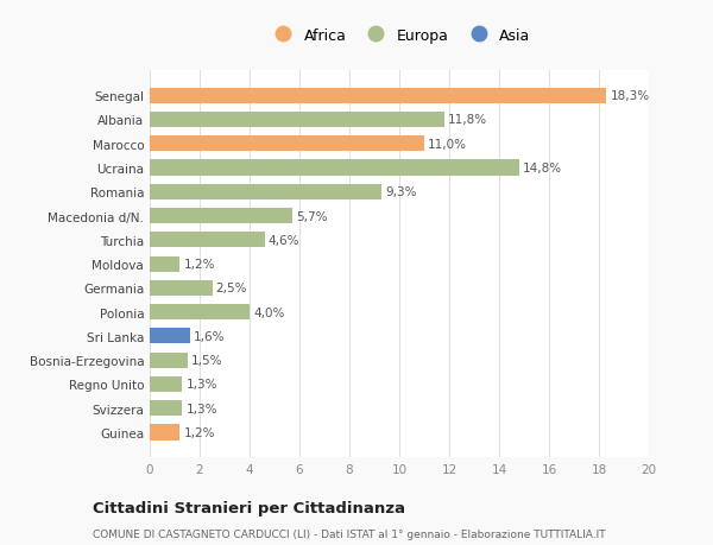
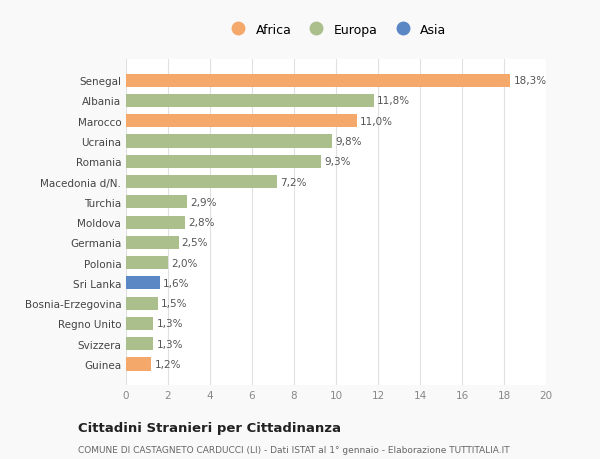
Ucraina: 14,8% -> 9,8%
Macedonia d/N.: 5,7% -> 7,2%
Turchia: 4,6% -> 2,9%
Moldova: 1,2% -> 2,8%
Polonia: 4,0% -> 2,0%
